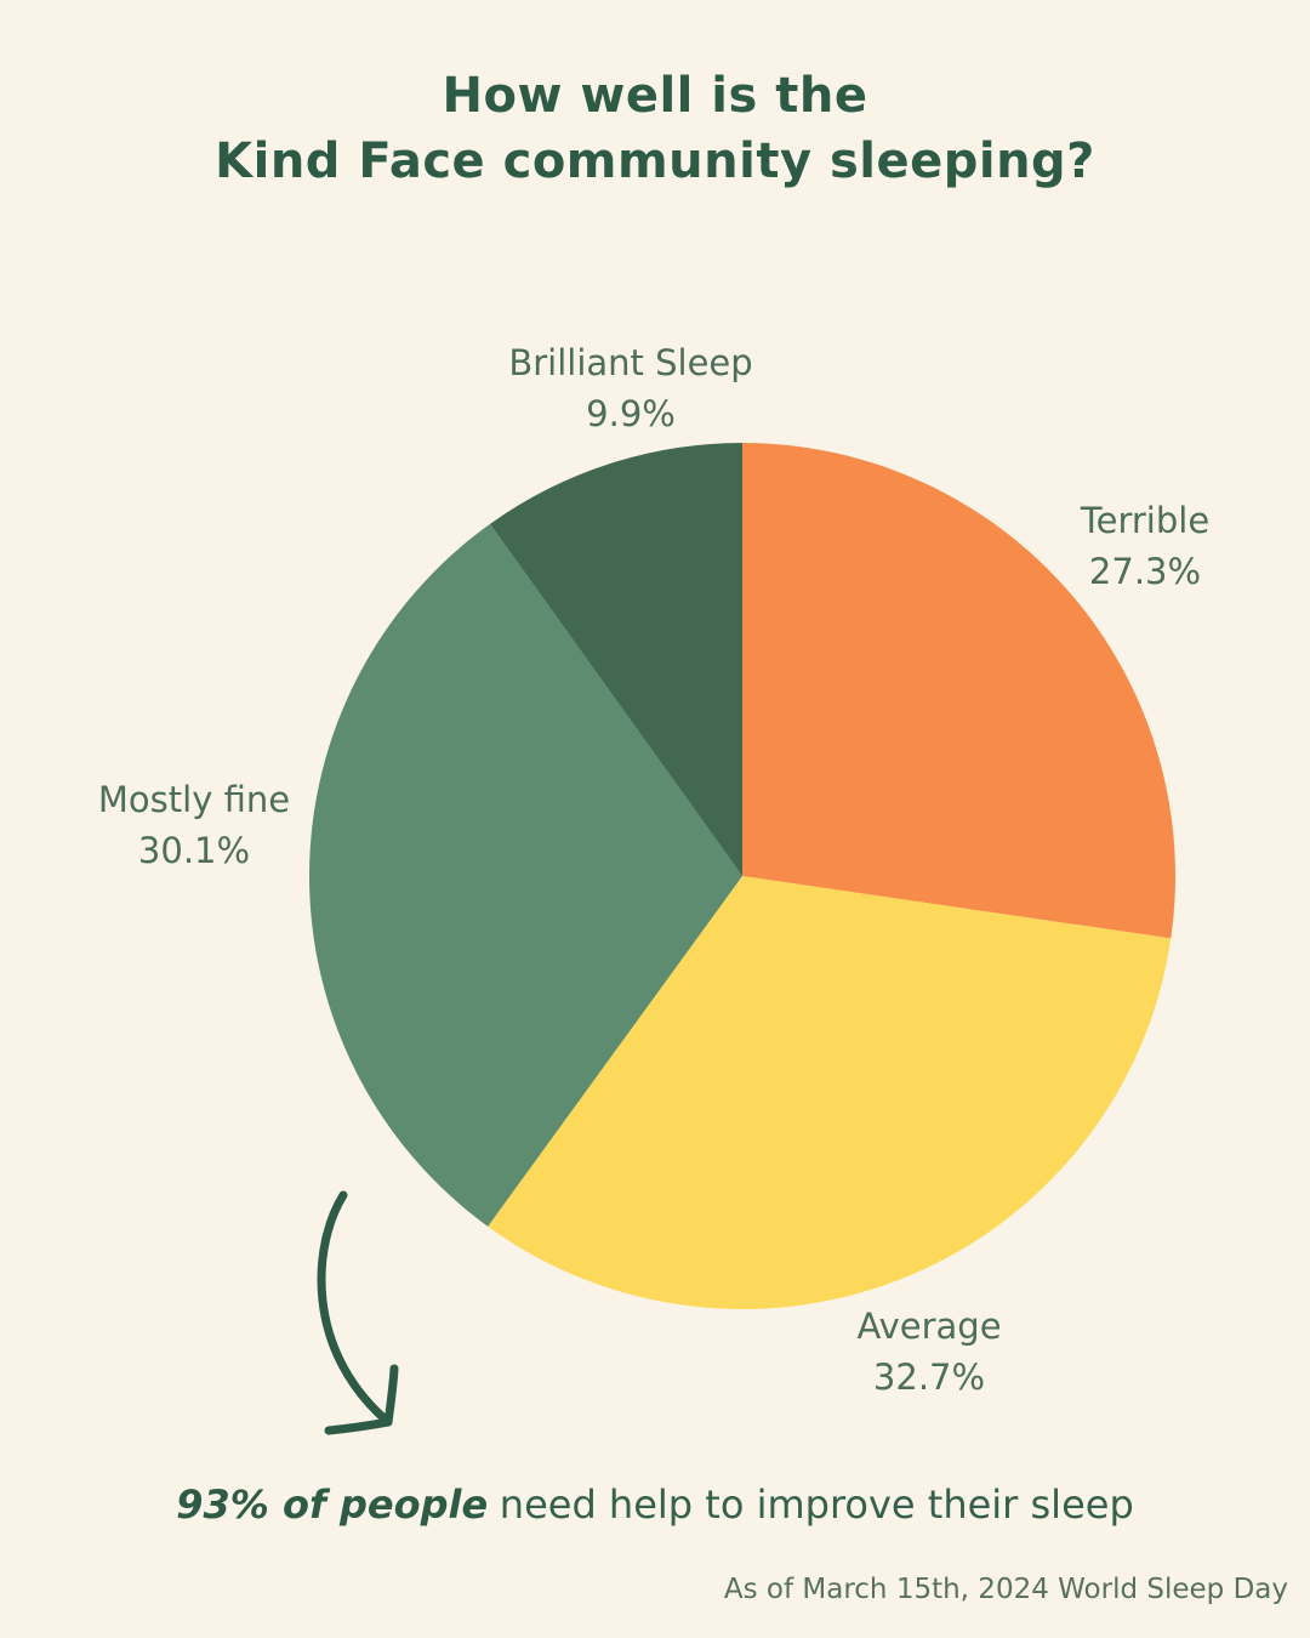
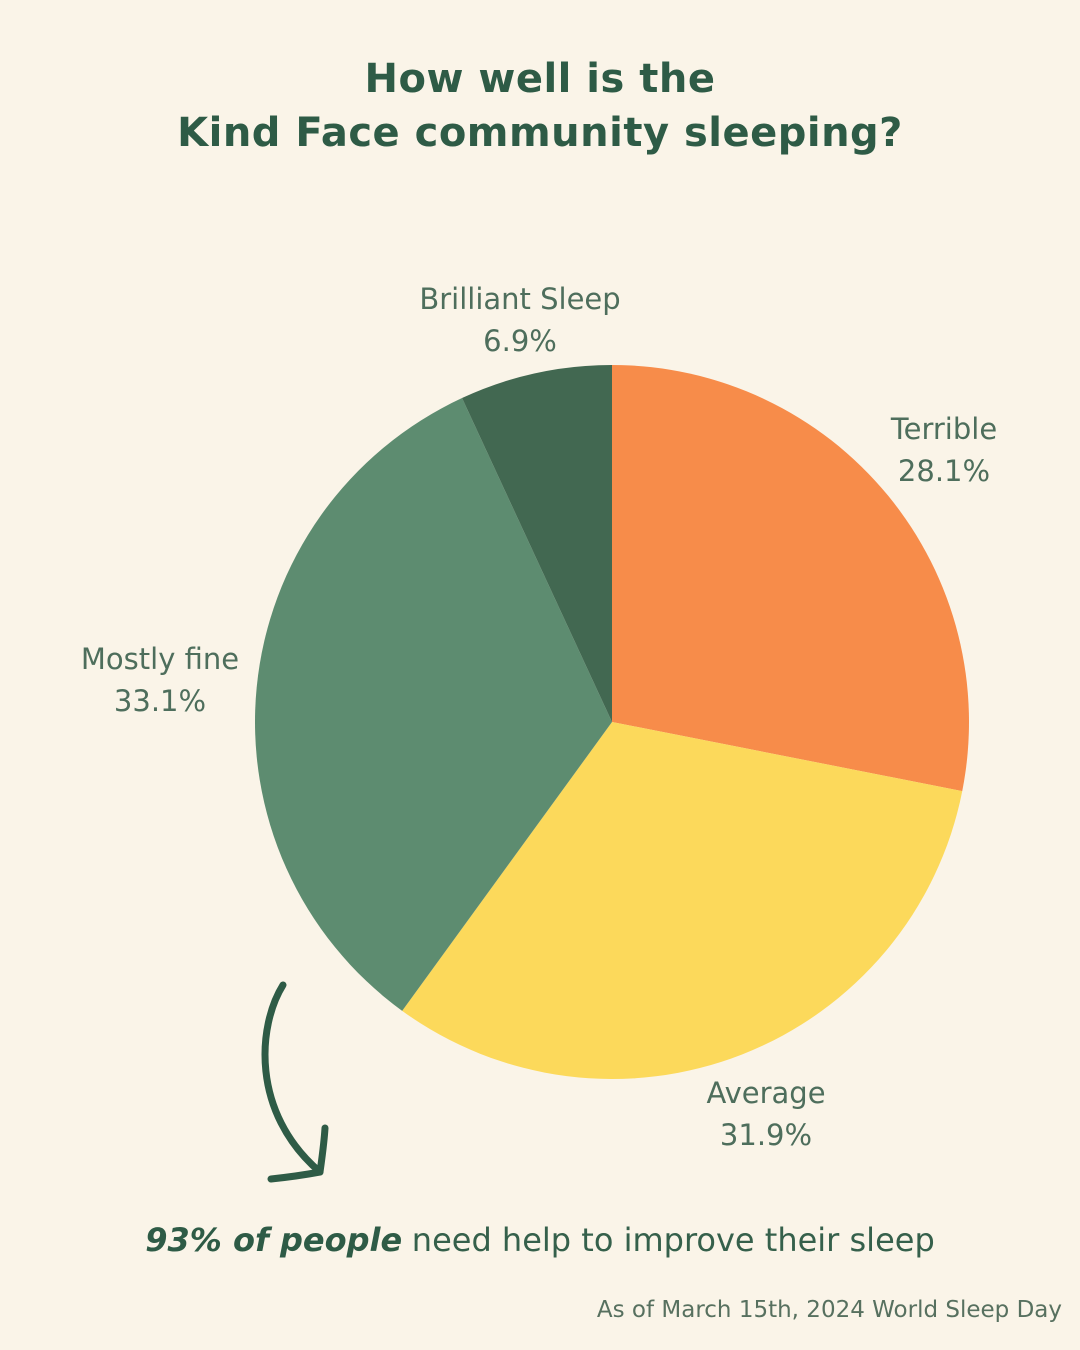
Terrible: 27.3% -> 28.1%
Average: 32.7% -> 31.9%
Mostly fine: 30.1% -> 33.1%
Brilliant Sleep: 9.9% -> 6.9%
